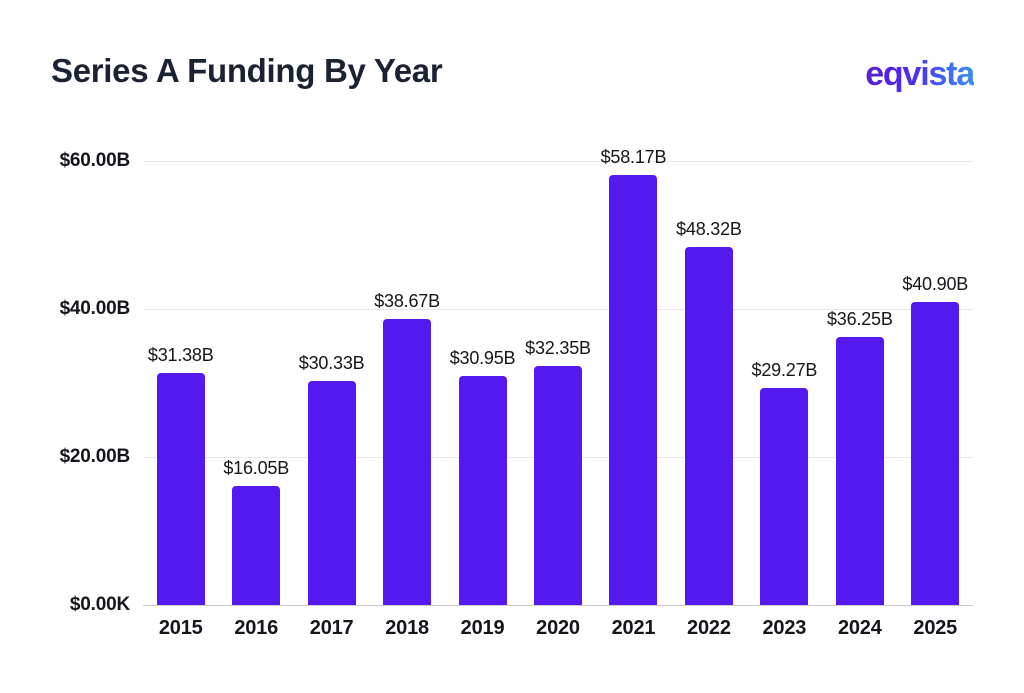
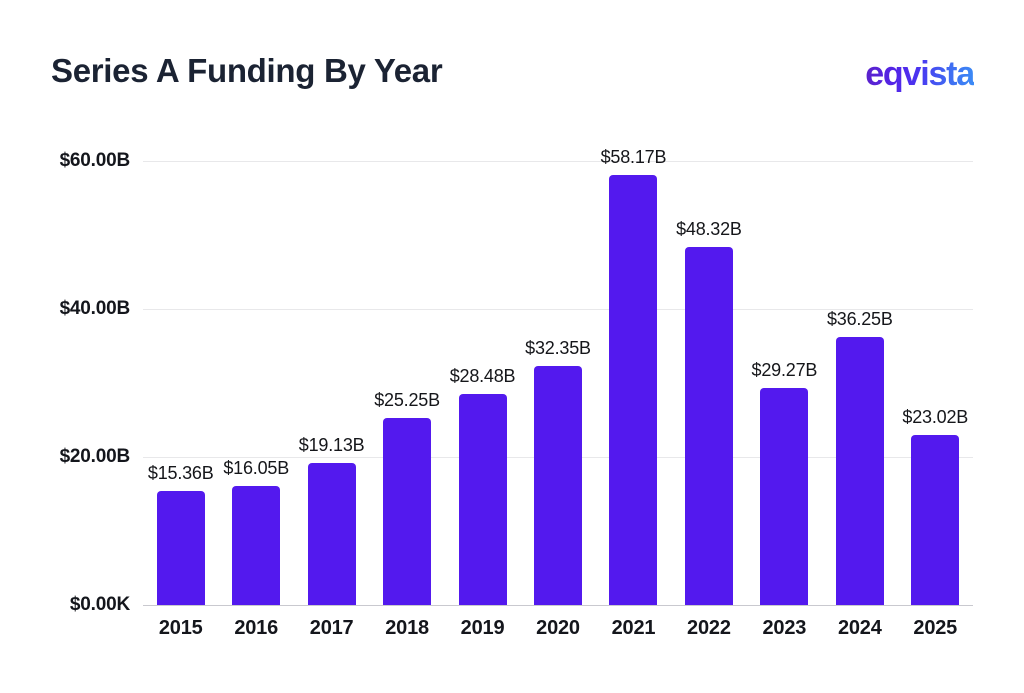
2015: $31.38B -> $15.36B
2017: $30.33B -> $19.13B
2018: $38.67B -> $25.25B
2019: $30.95B -> $28.48B
2025: $40.90B -> $23.02B
